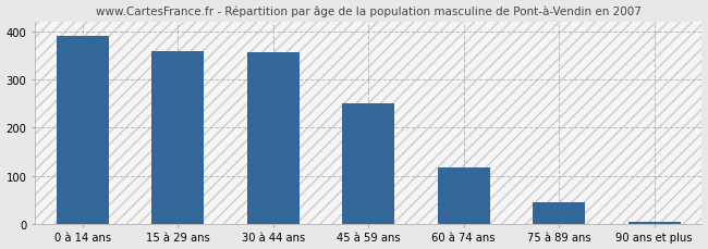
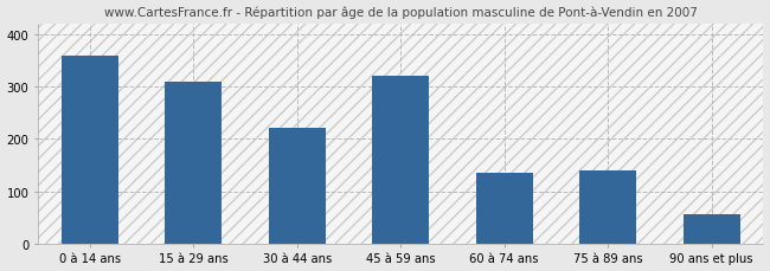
0 à 14 ans: 390 -> 360
15 à 29 ans: 358 -> 310
30 à 44 ans: 356 -> 220
45 à 59 ans: 250 -> 320
60 à 74 ans: 116 -> 135
75 à 89 ans: 44 -> 140
90 ans et plus: 5 -> 55
